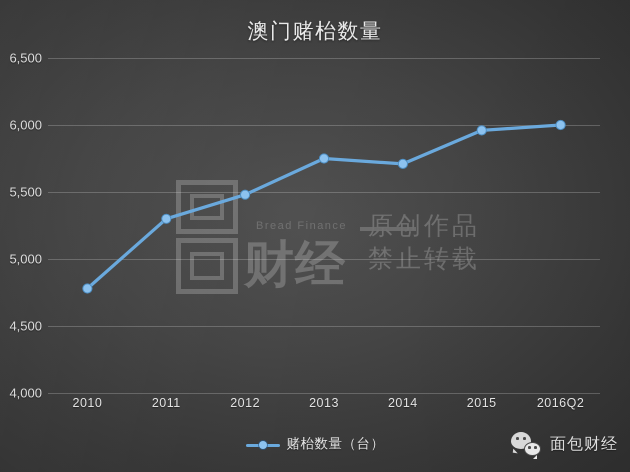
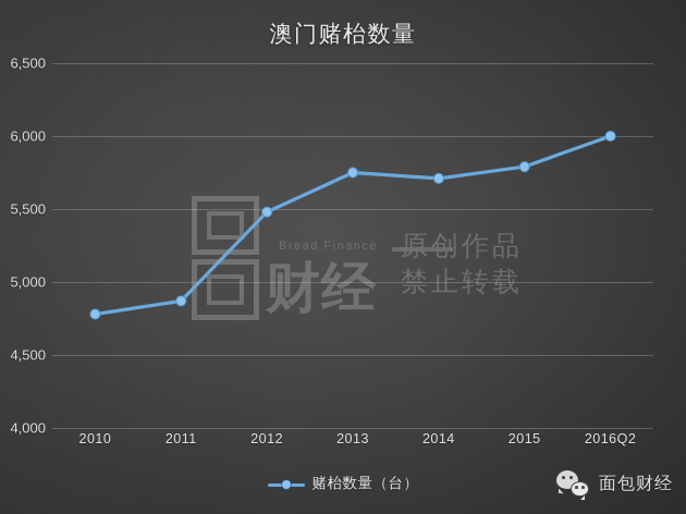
2011: 5300 -> 4870
2015: 5960 -> 5790
